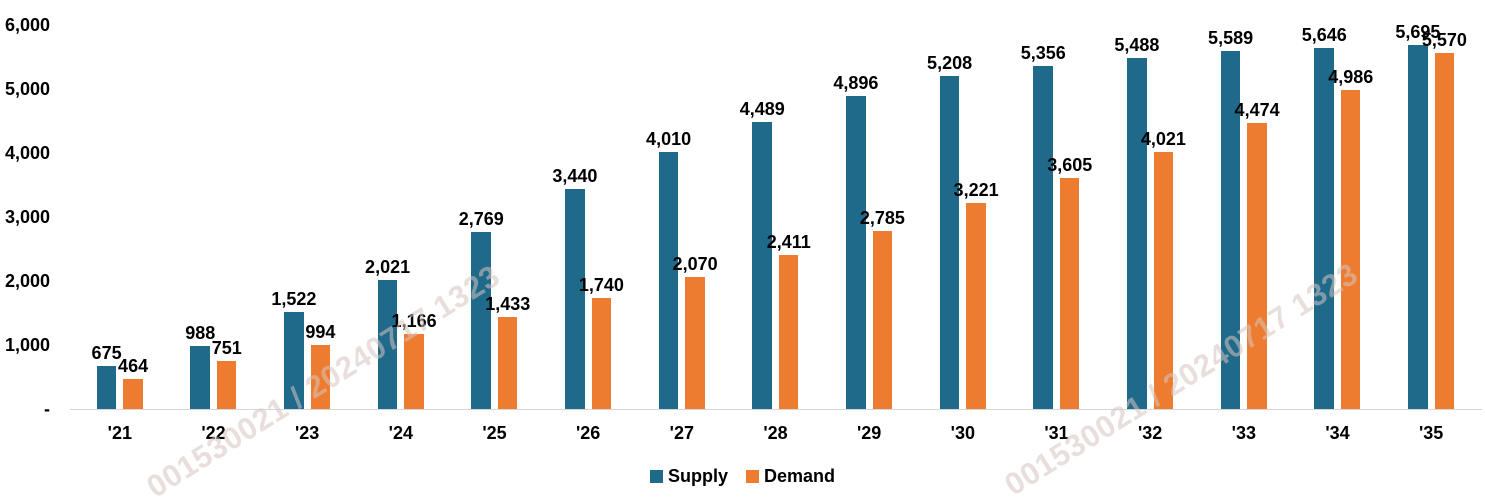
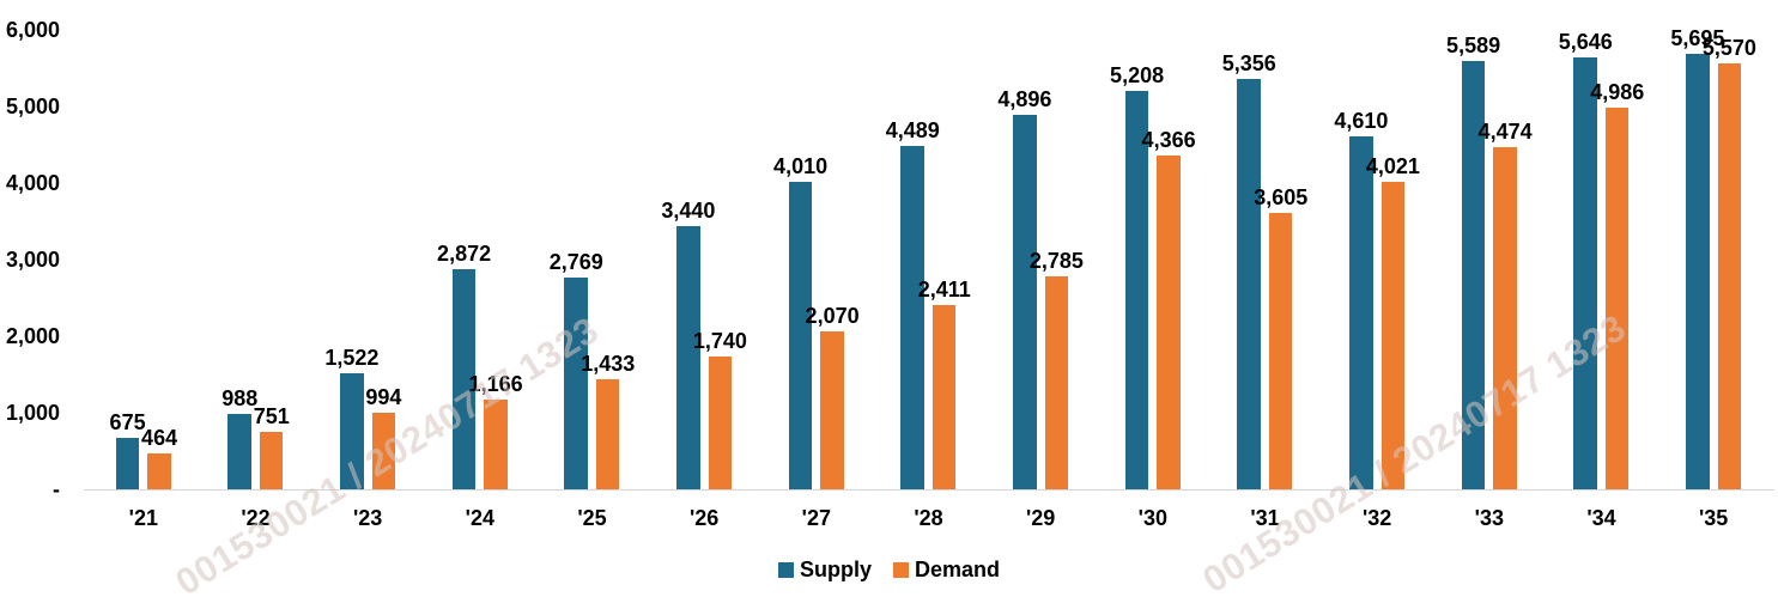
Supply/'24: 2,021 -> 2,872
Demand/'30: 3,221 -> 4,366
Supply/'32: 5,488 -> 4,610
